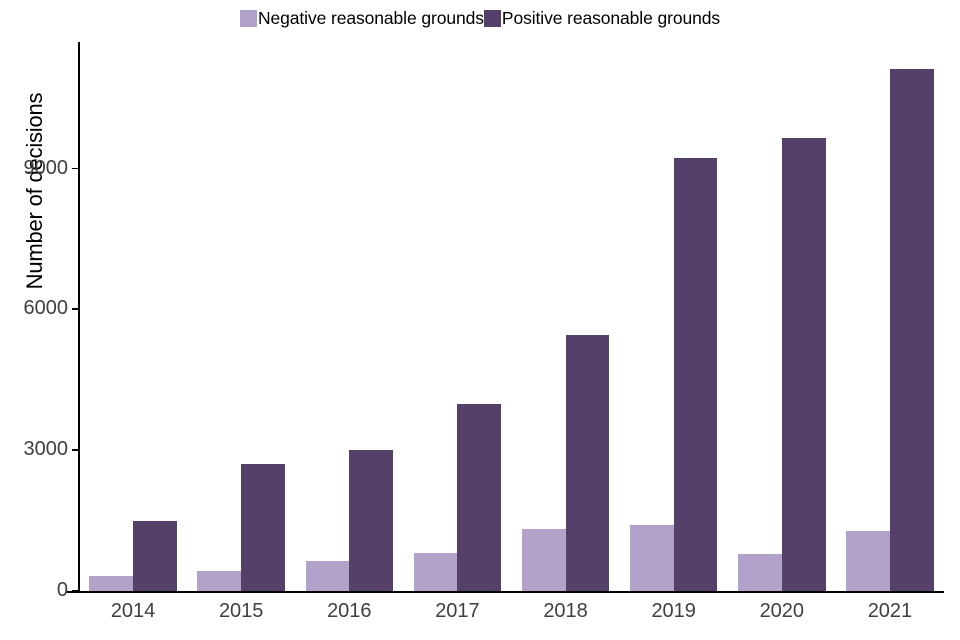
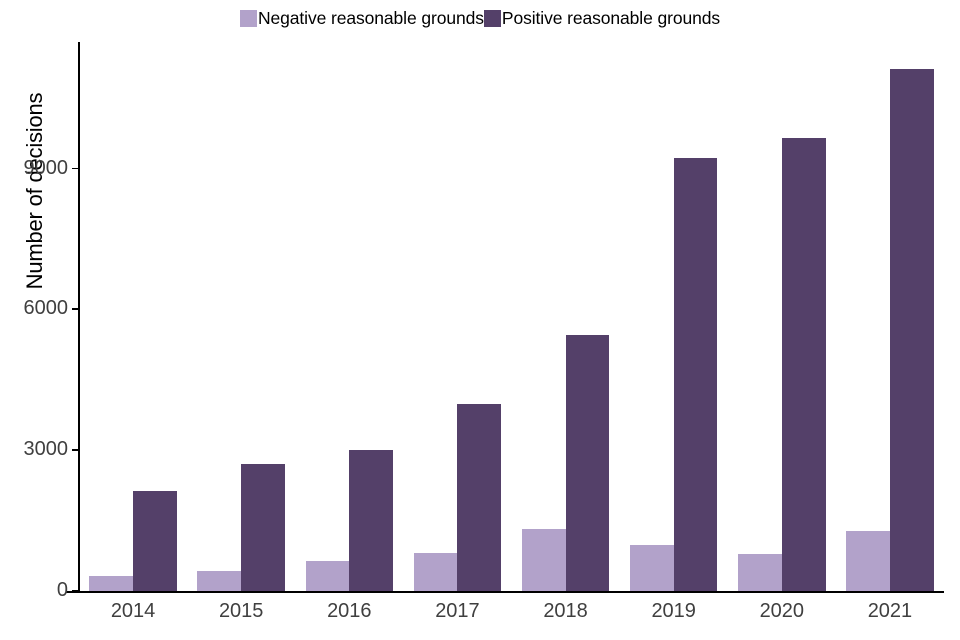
Positive reasonable grounds/2014: 1500 -> 2100
Negative reasonable grounds/2019: 1400 -> 1000
